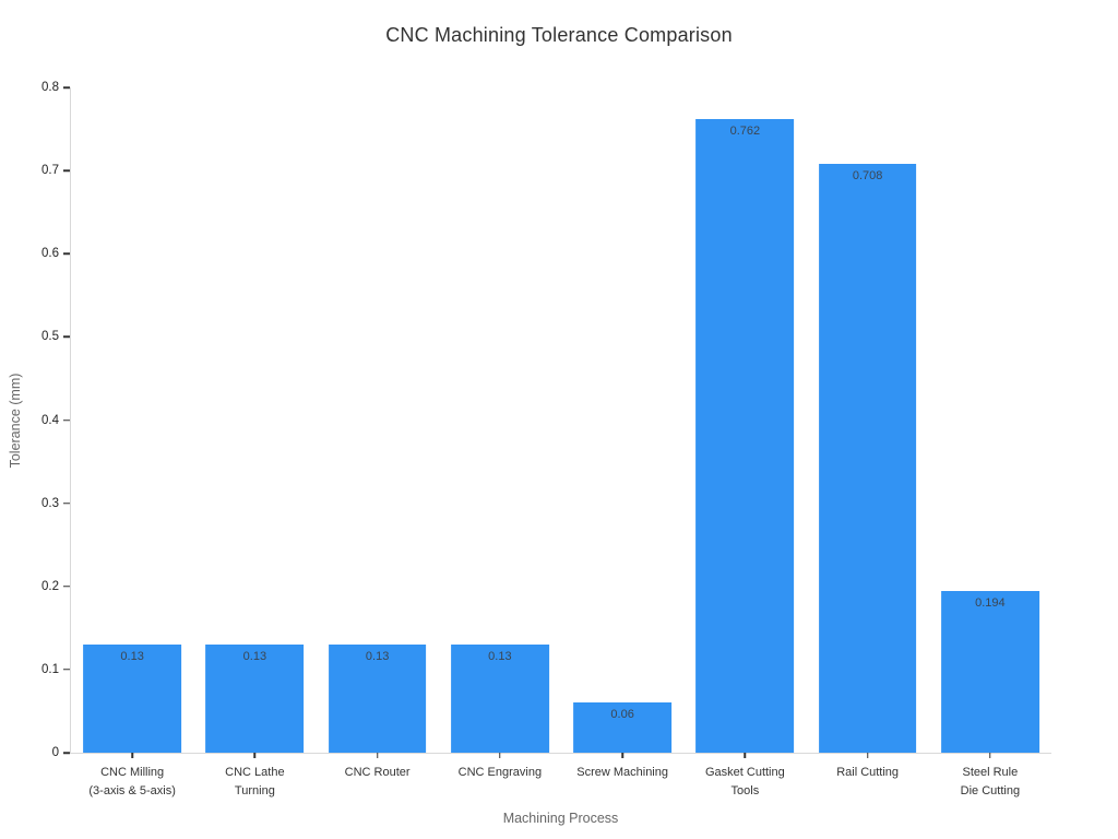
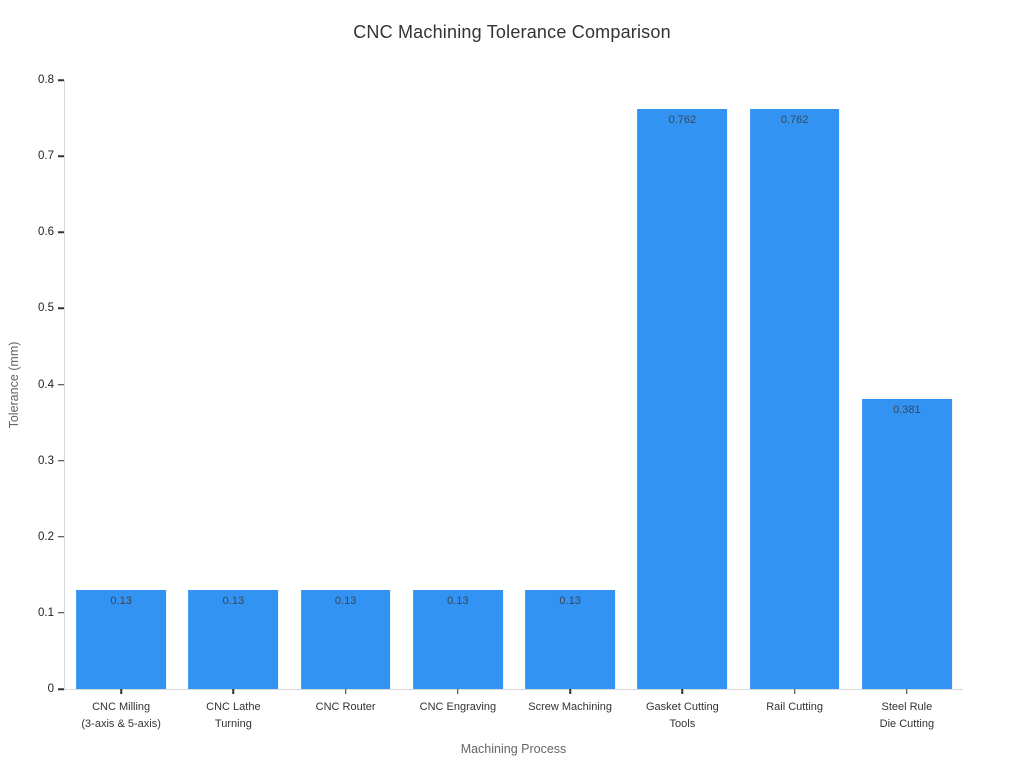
Screw Machining: 0.06 -> 0.13
Rail Cutting: 0.708 -> 0.762
Steel Rule Die Cutting: 0.194 -> 0.381
